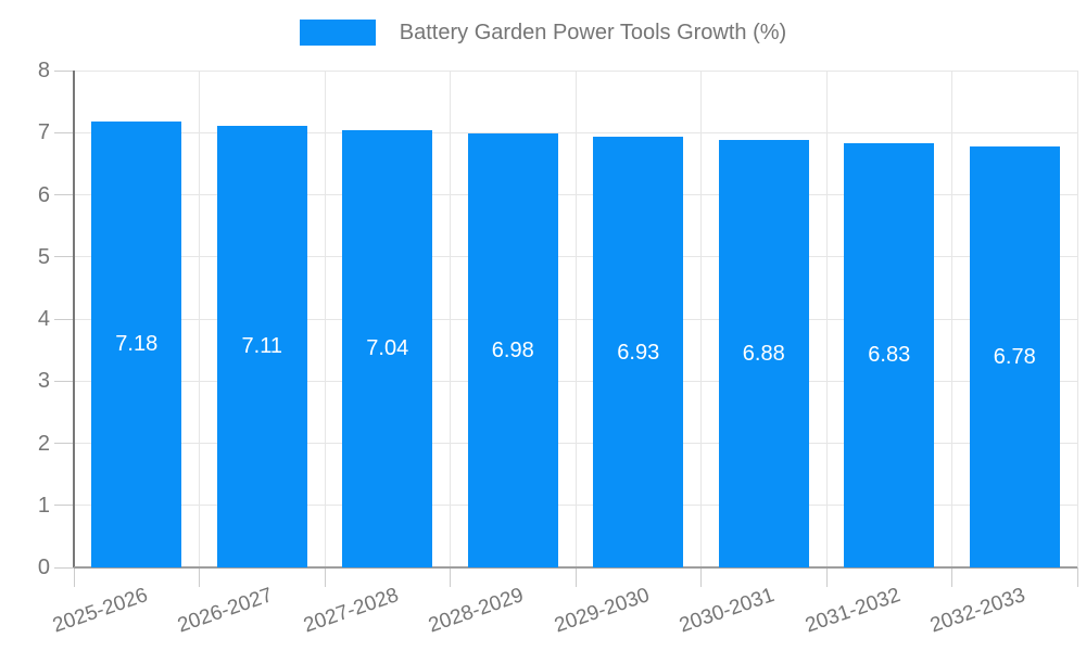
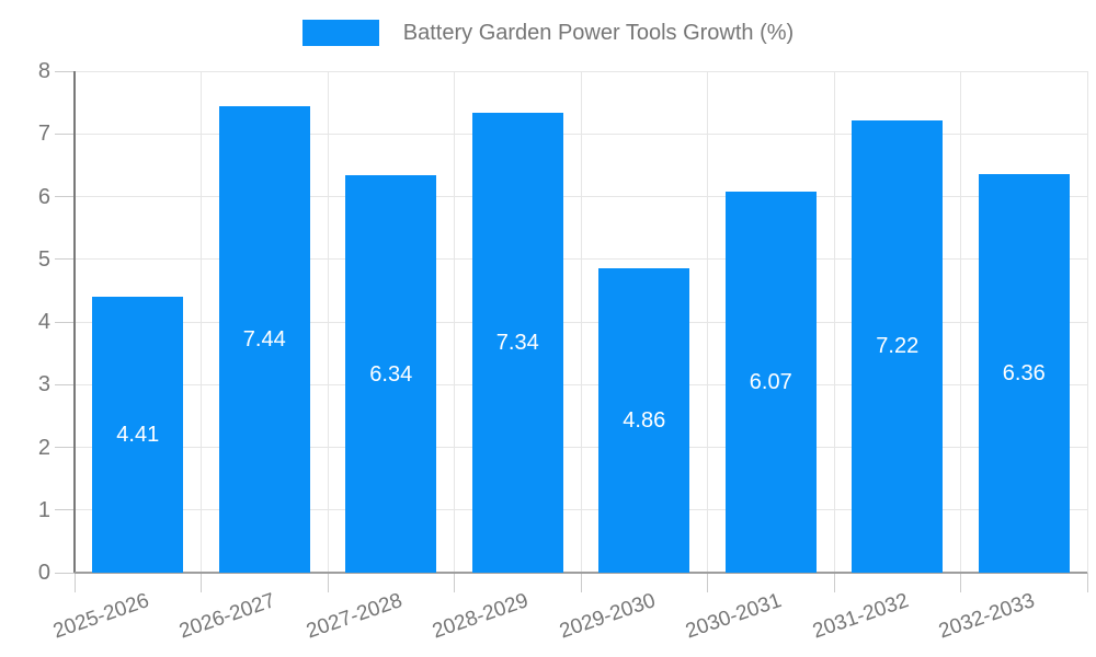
2025-2026: 7.18 -> 4.41
2026-2027: 7.11 -> 7.44
2027-2028: 7.04 -> 6.34
2028-2029: 6.98 -> 7.34
2029-2030: 6.93 -> 4.86
2030-2031: 6.88 -> 6.07
2031-2032: 6.83 -> 7.22
2032-2033: 6.78 -> 6.36
